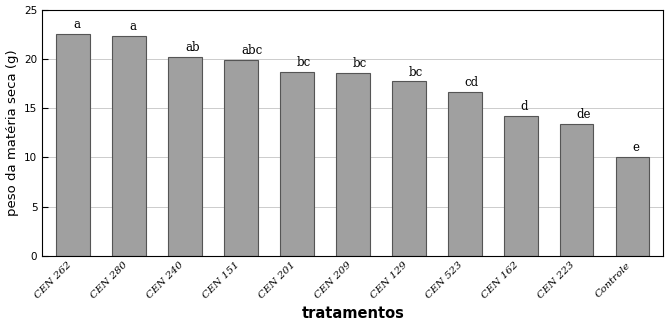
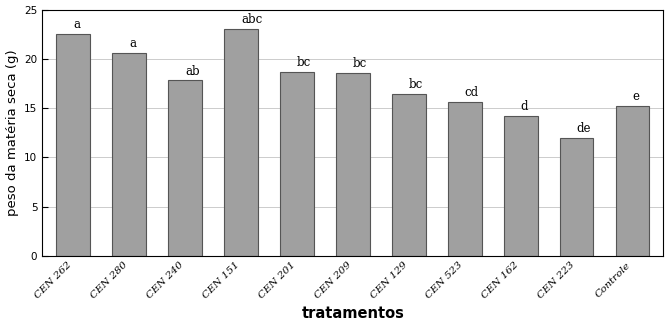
CEN 280: 22.3 -> 20.6
CEN 240: 20.2 -> 17.8
CEN 151: 19.9 -> 23.0
CEN 129: 17.7 -> 16.4
CEN 523: 16.6 -> 15.6
CEN 223: 13.4 -> 12.0
Controle: 10.0 -> 15.2
